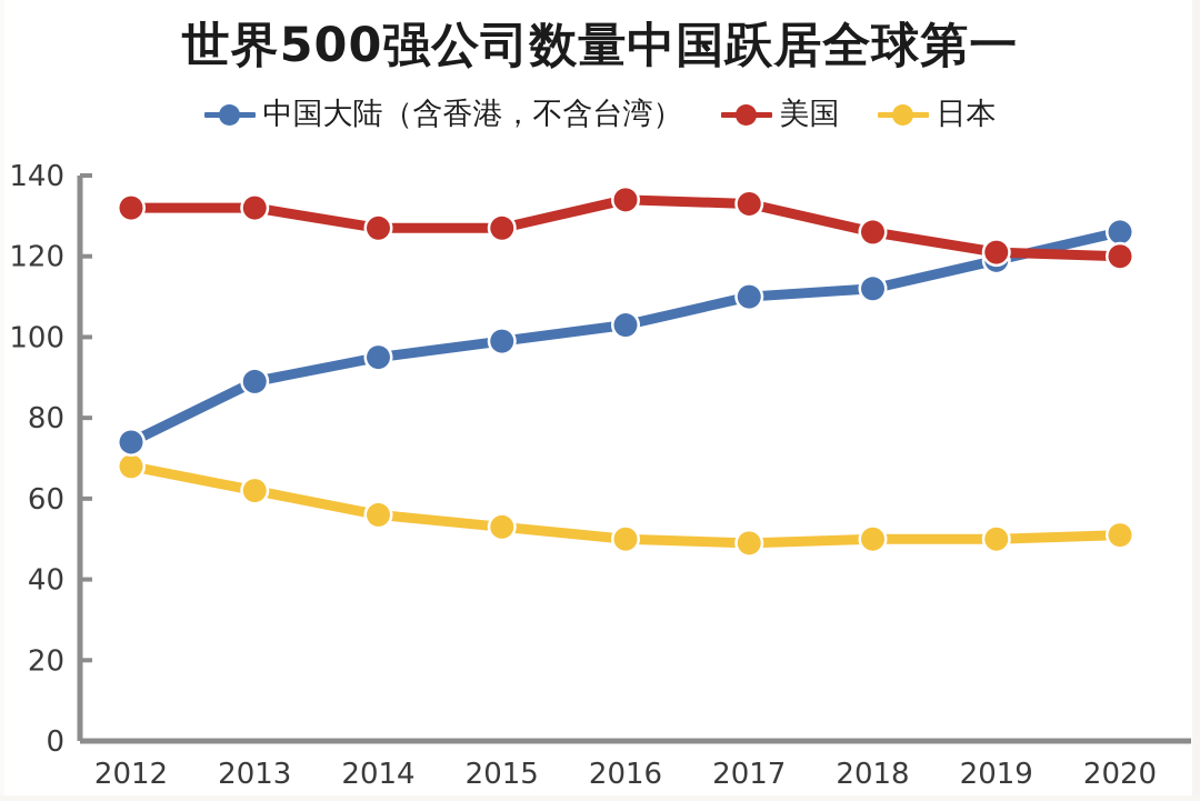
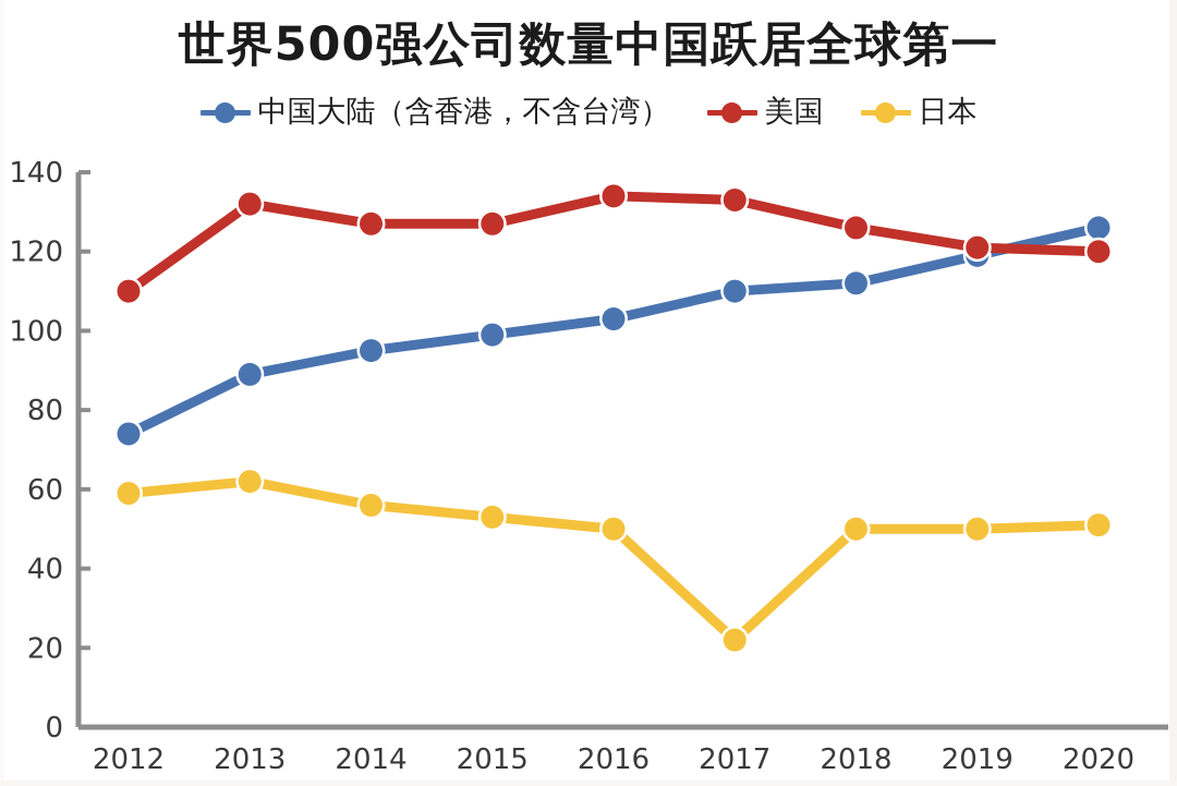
美国/2012: 132 -> 110
日本/2012: 68 -> 59
日本/2017: 49 -> 22
